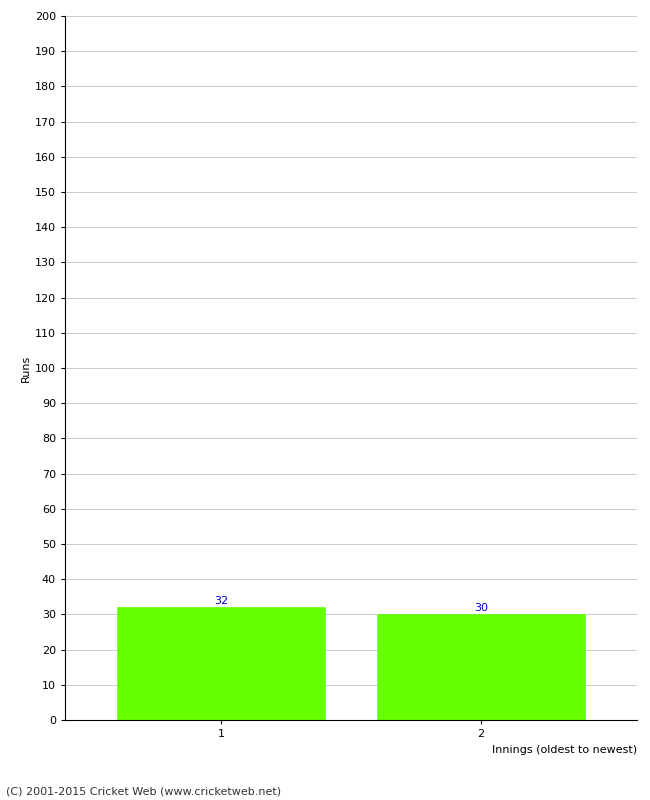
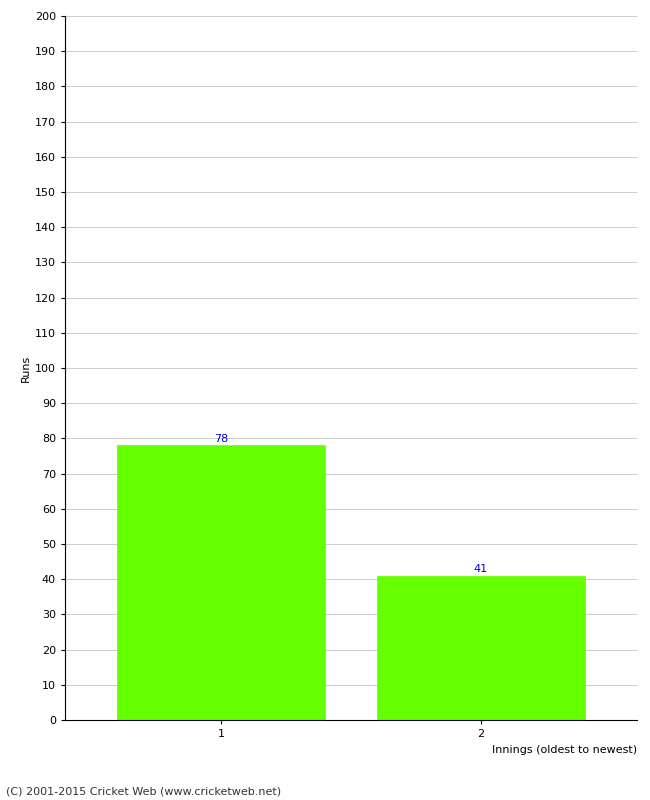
1: 32 -> 78
2: 30 -> 41
